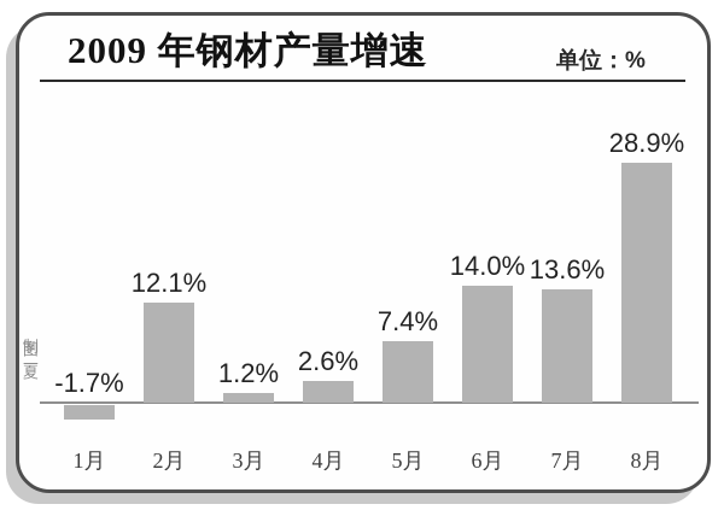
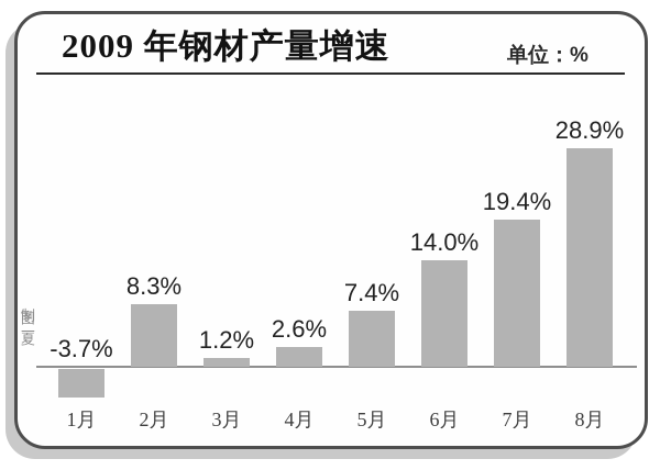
1月: -1.7% -> -3.7%
2月: 12.1% -> 8.3%
7月: 13.6% -> 19.4%
